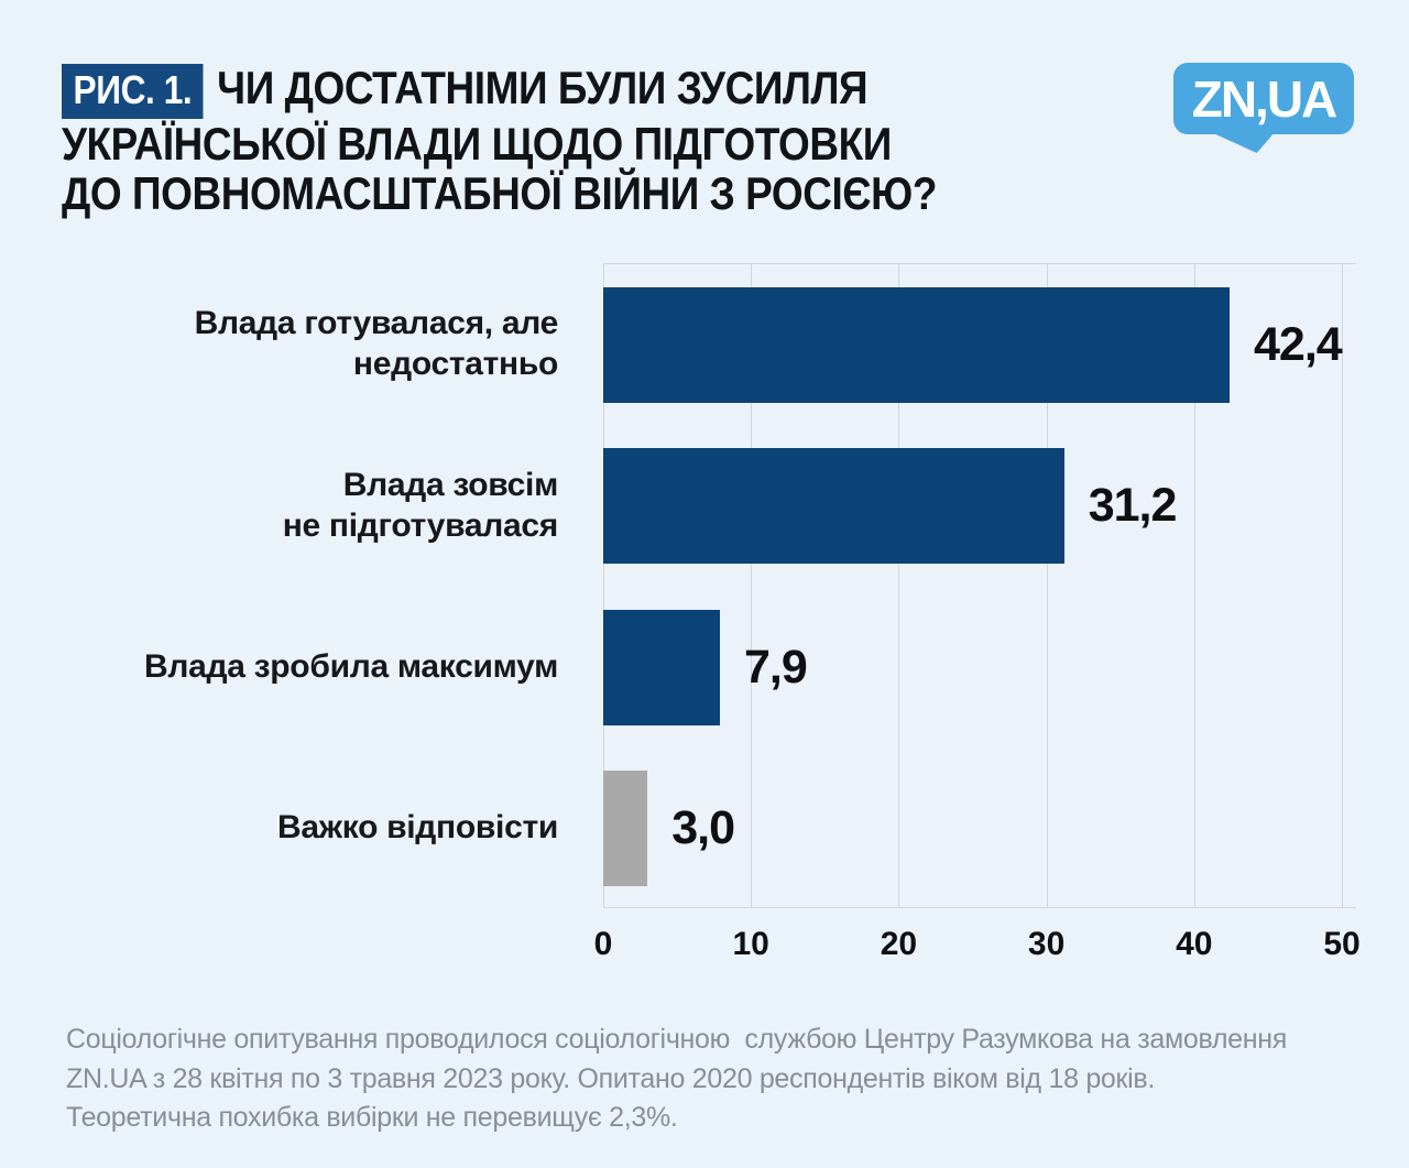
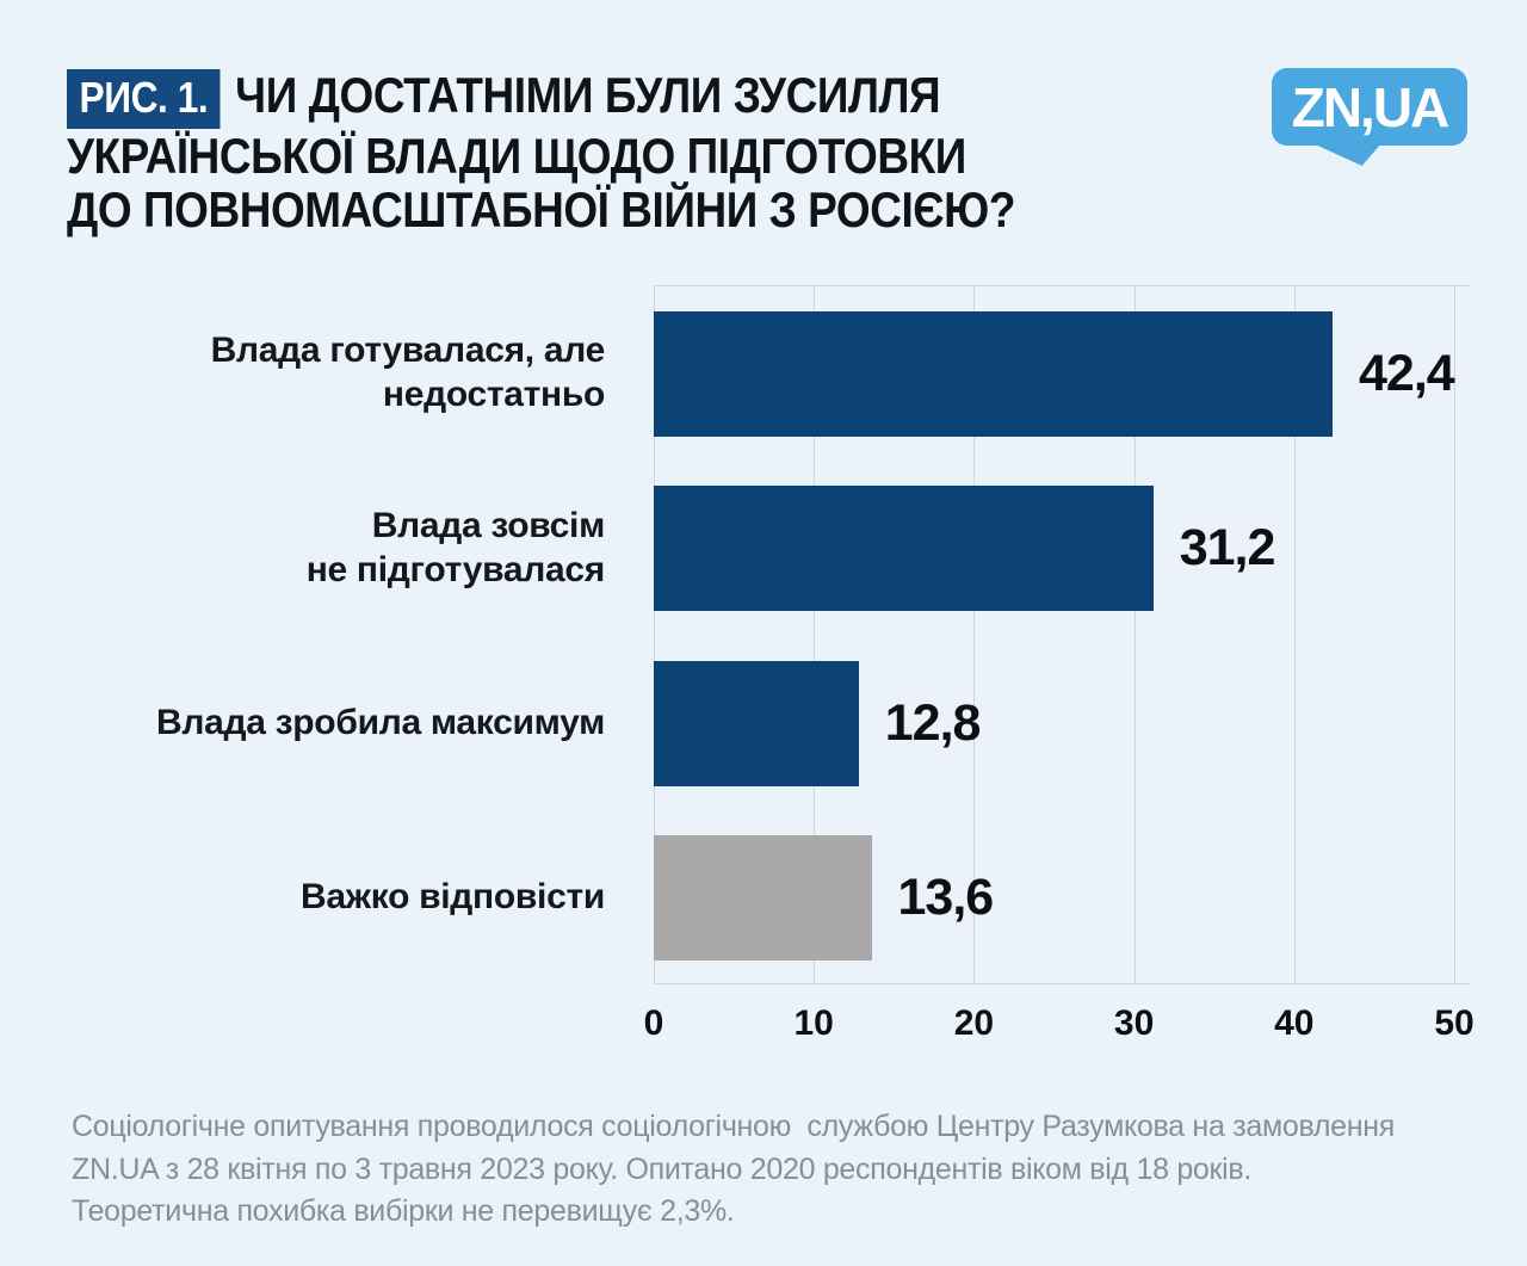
Влада зробила максимум: 7,9 -> 12,8
Важко відповісти: 3,0 -> 13,6
